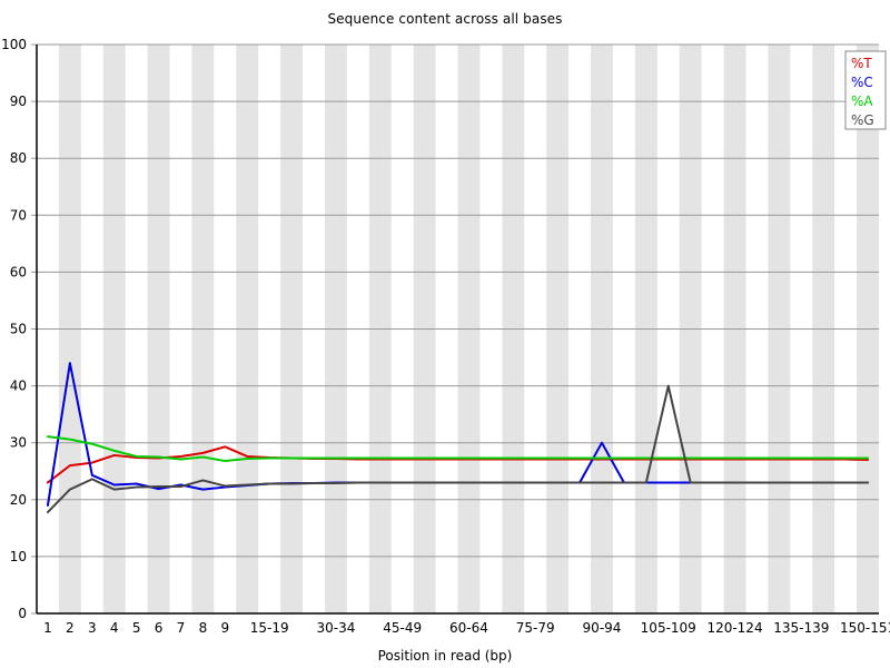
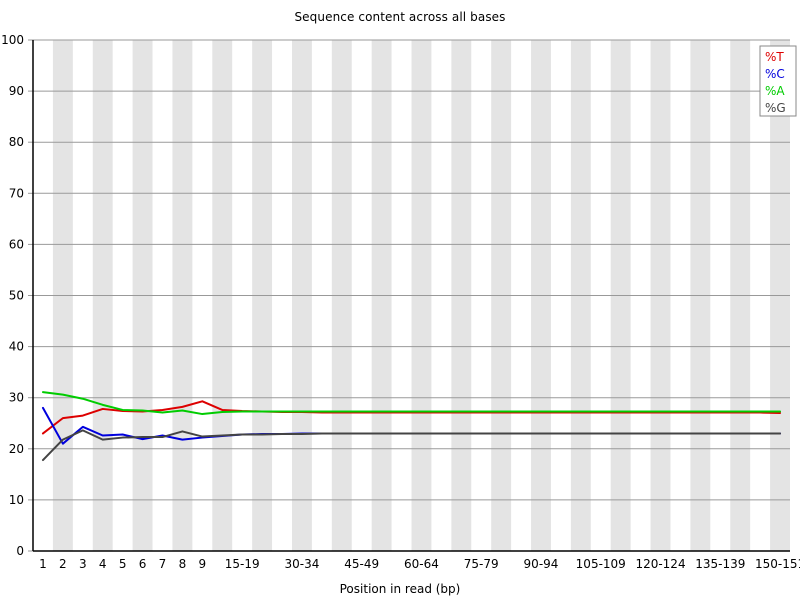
%C/1: 19 -> 28
%C/2: 44 -> 21
%C/90-94: 30 -> 23
%G/105-109: 40 -> 23
